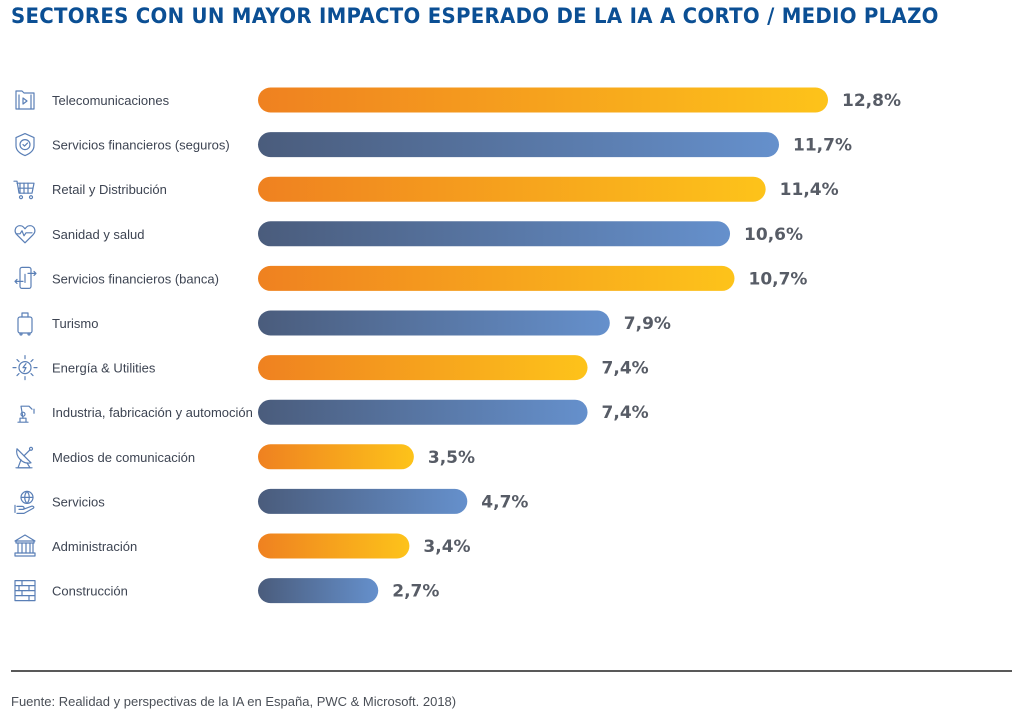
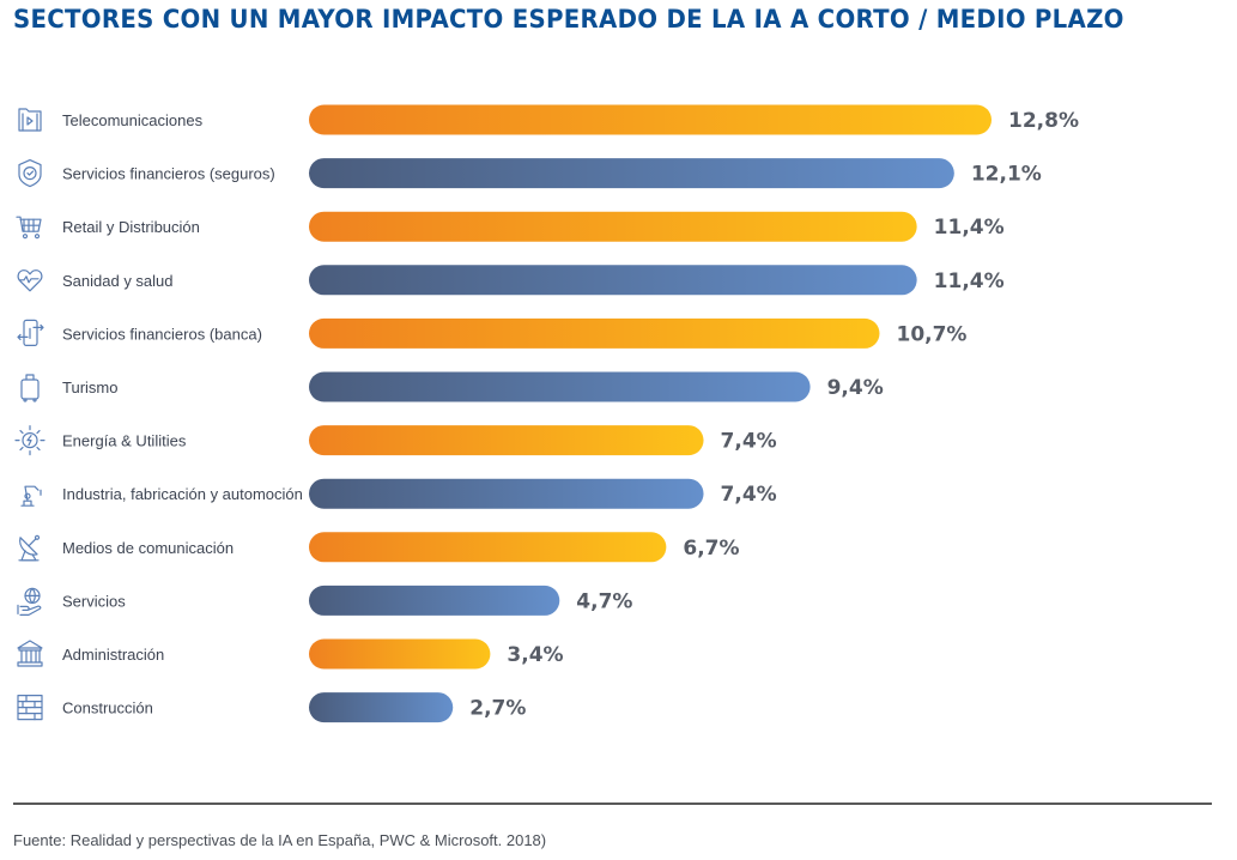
Servicios financieros (seguros): 11,7% -> 12,1%
Sanidad y salud: 10,6% -> 11,4%
Turismo: 7,9% -> 9,4%
Medios de comunicación: 3,5% -> 6,7%
